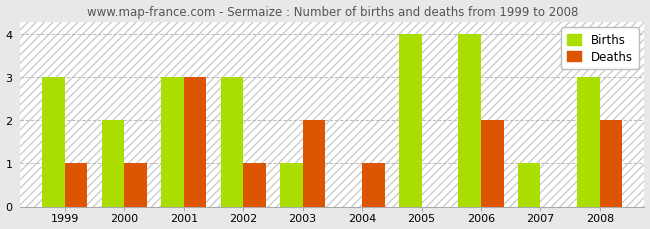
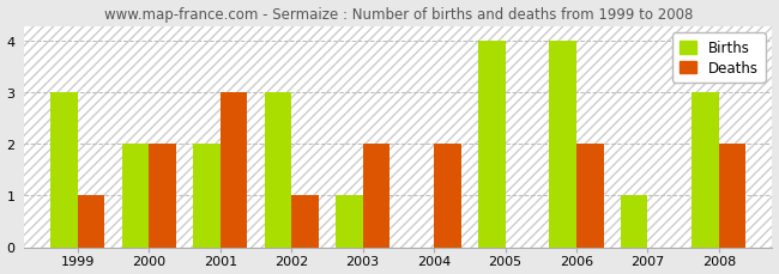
Deaths/2000: 1 -> 2
Births/2001: 3 -> 2
Deaths/2004: 1 -> 2
